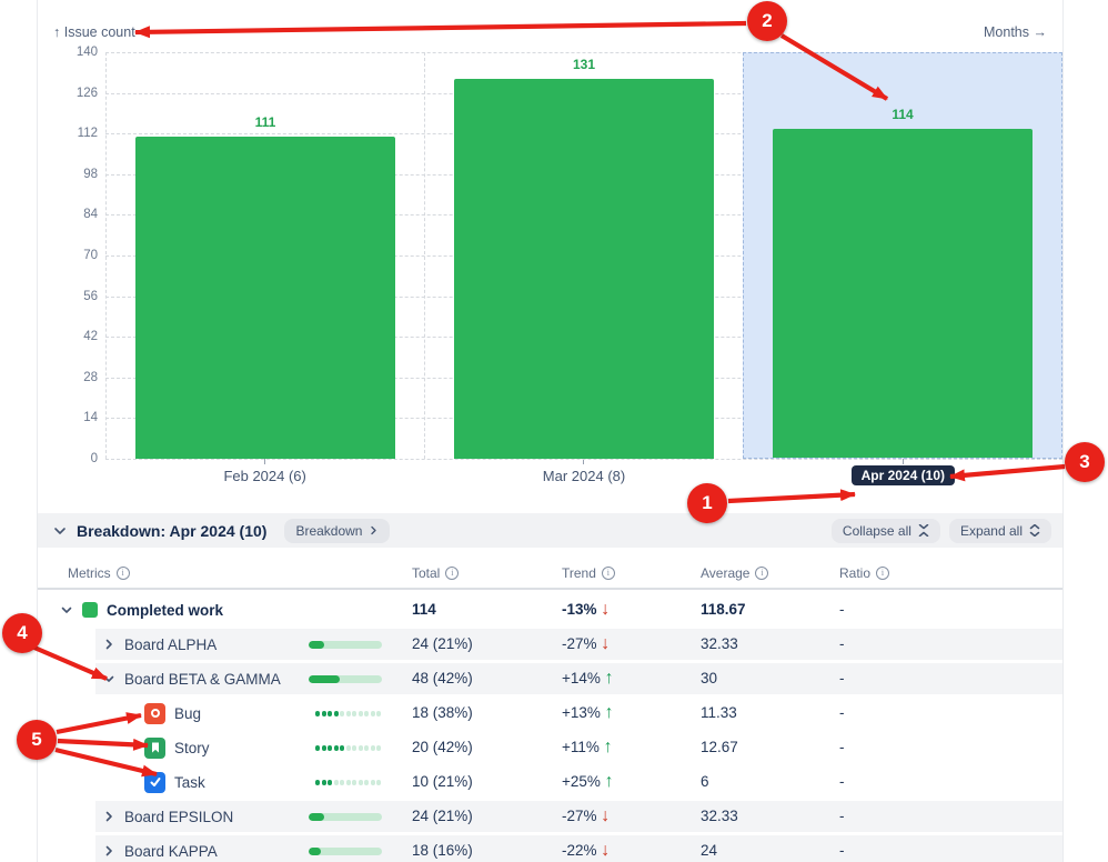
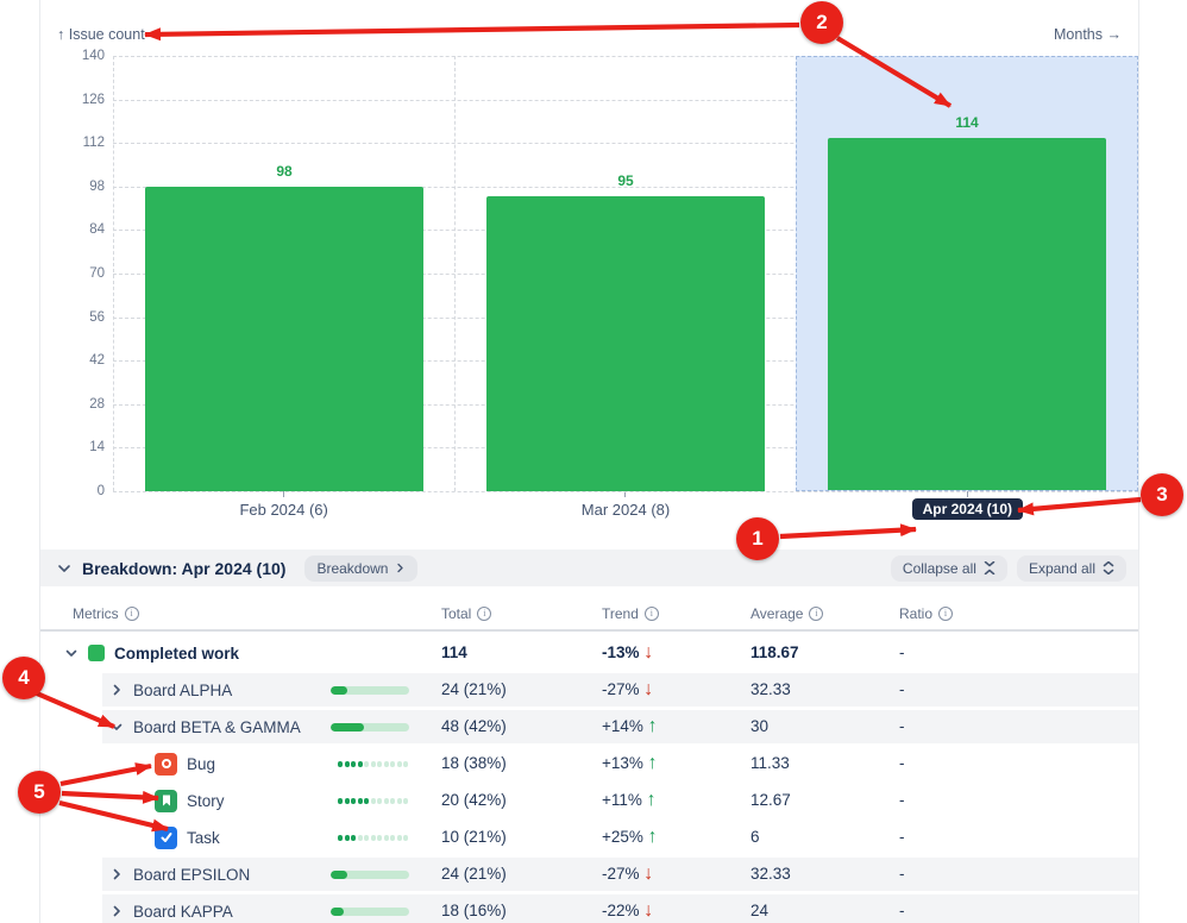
Feb 2024 (6): 111 -> 98
Mar 2024 (8): 131 -> 95
